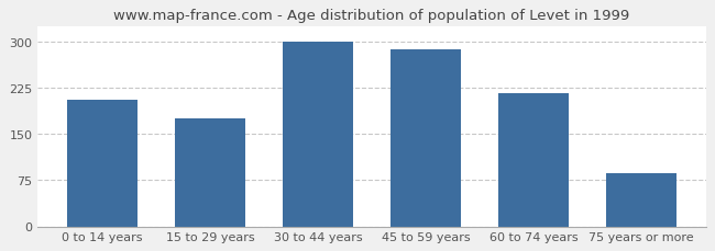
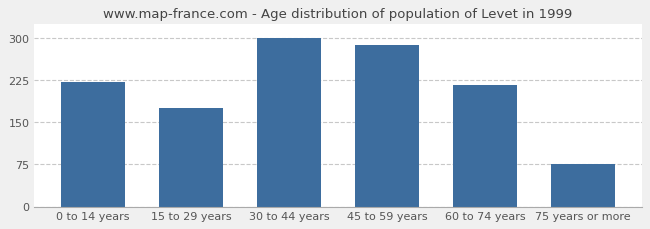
0 to 14 years: 206 -> 222
75 years or more: 86 -> 75
